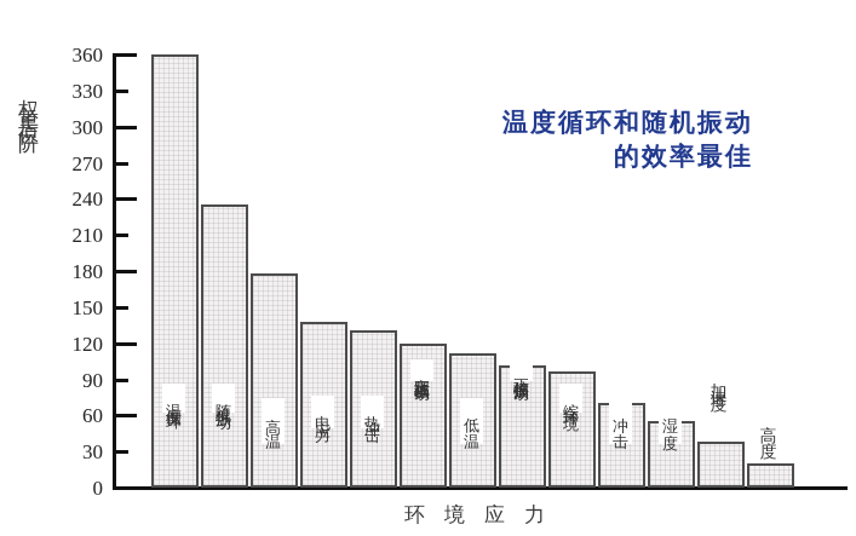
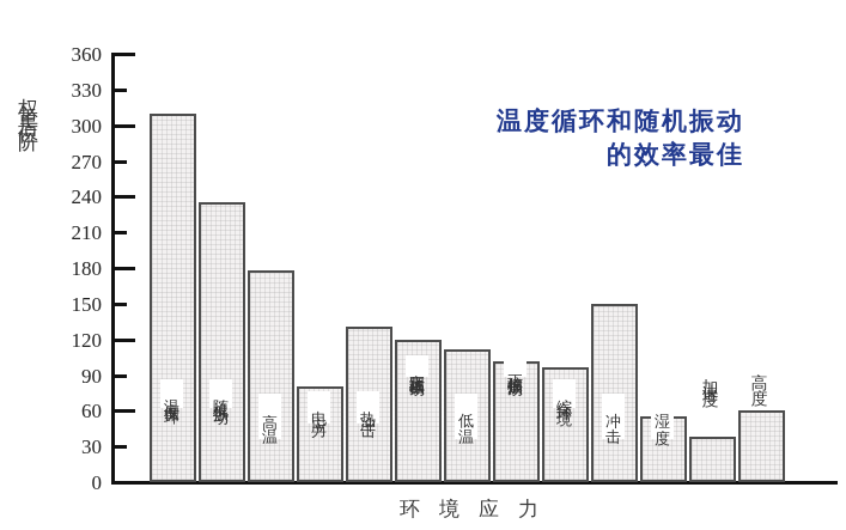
温度循环: 360 -> 310
电应力: 140 -> 80
冲击: 70 -> 150
高度: 20 -> 60
